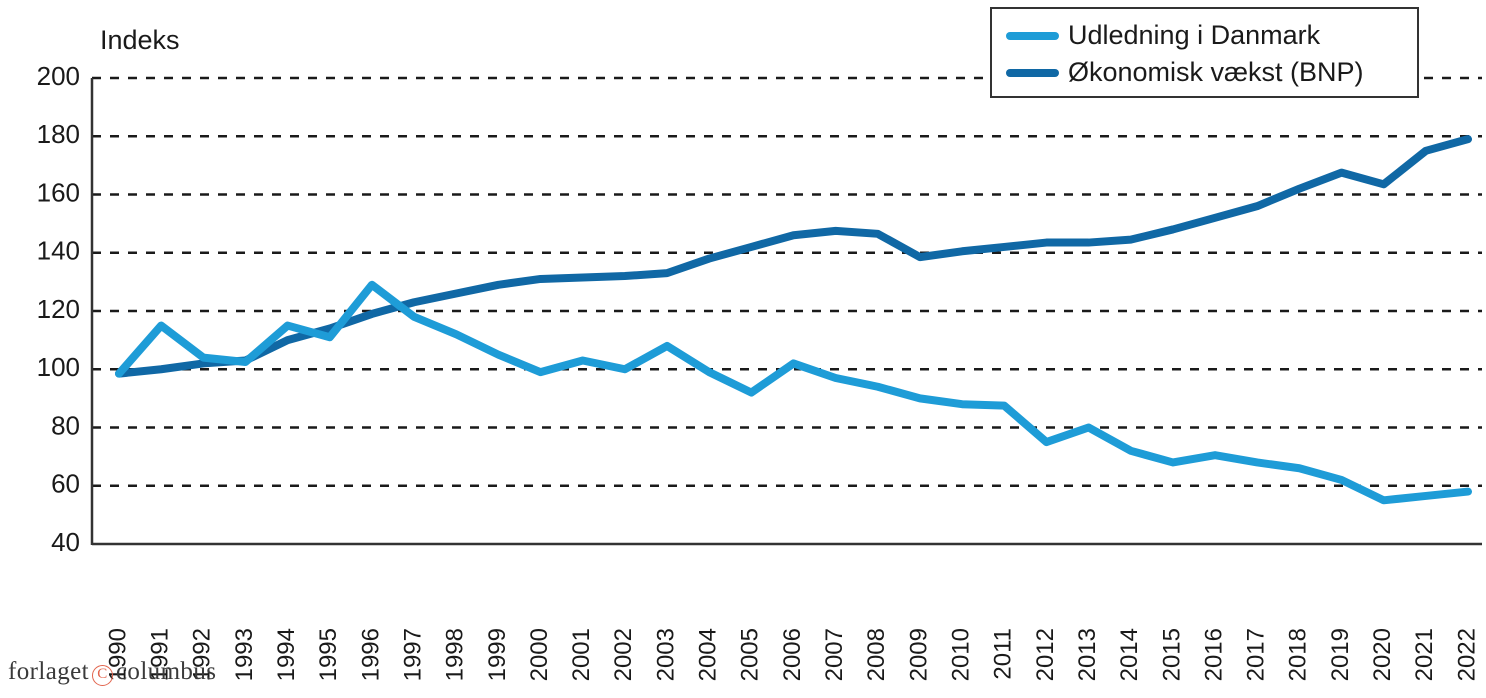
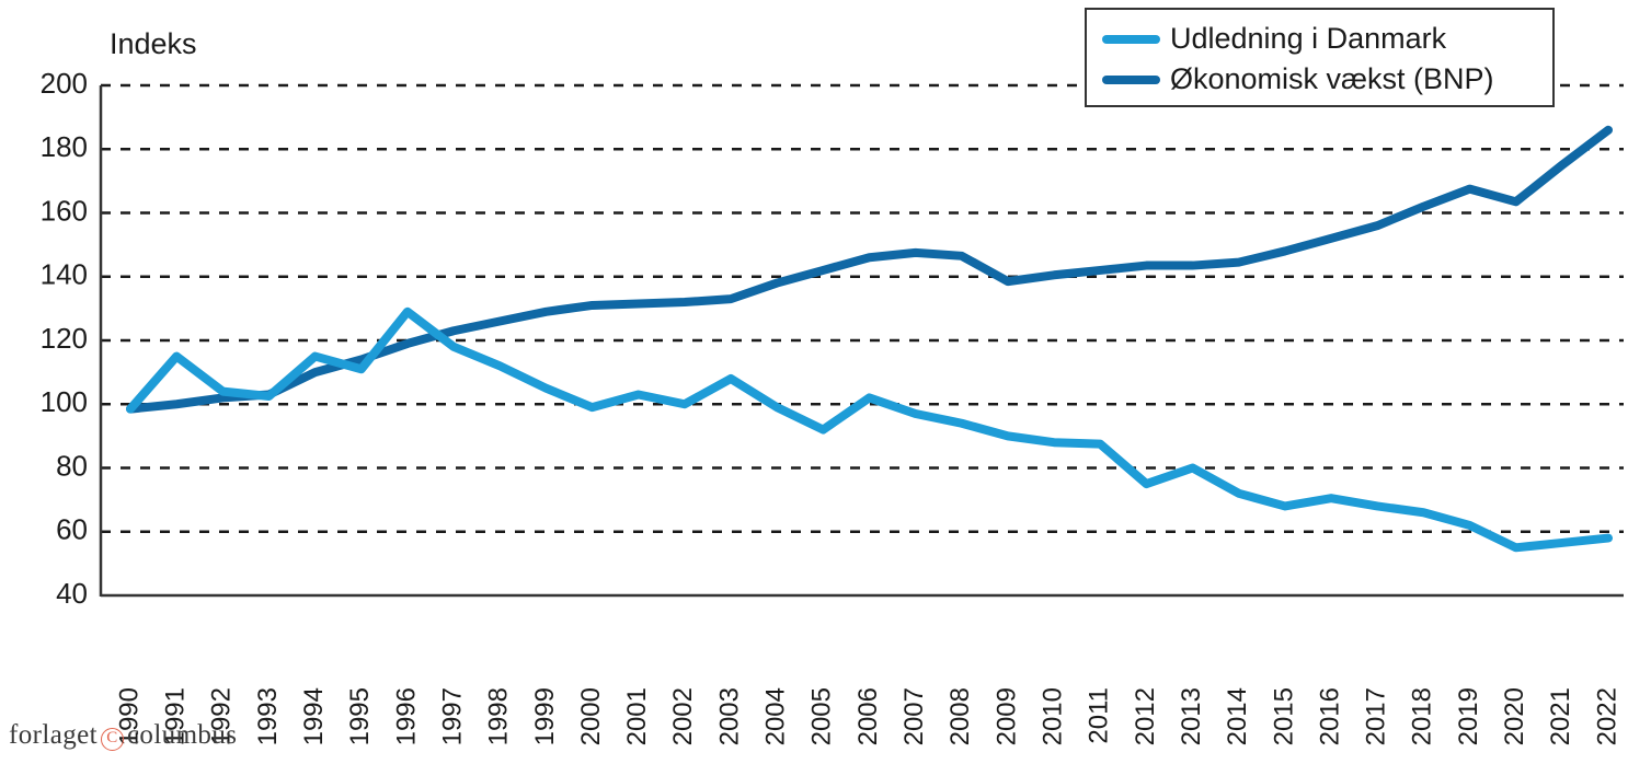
Økonomisk vækst (BNP)/2022: 179 -> 186
